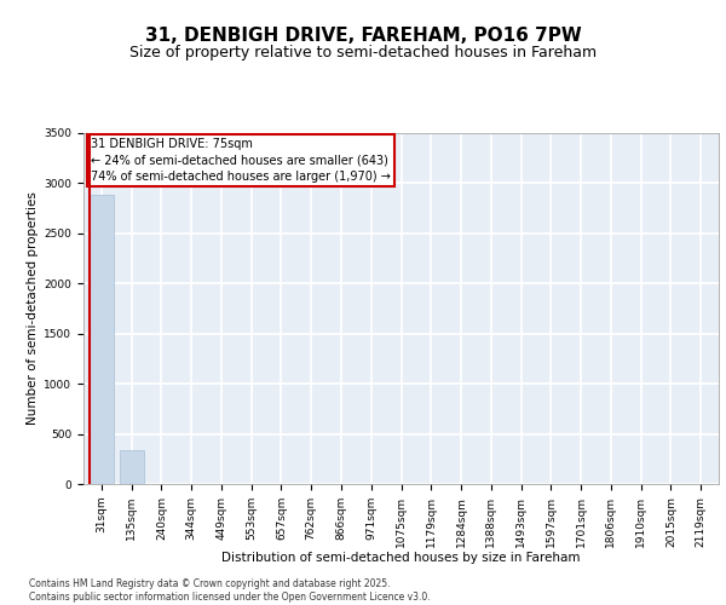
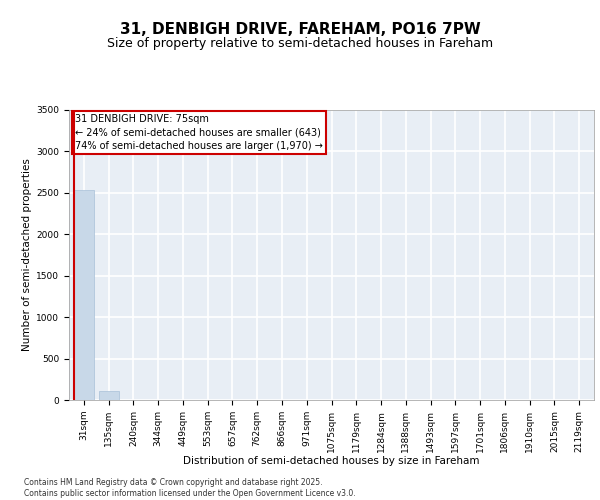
31sqm: 2880 -> 2530
135sqm: 340 -> 110
